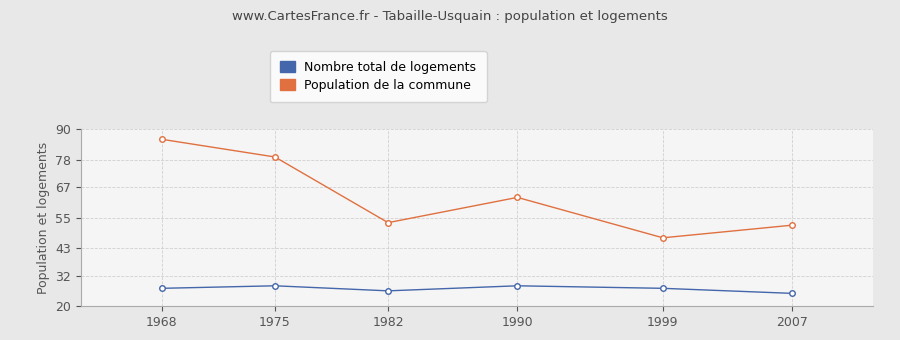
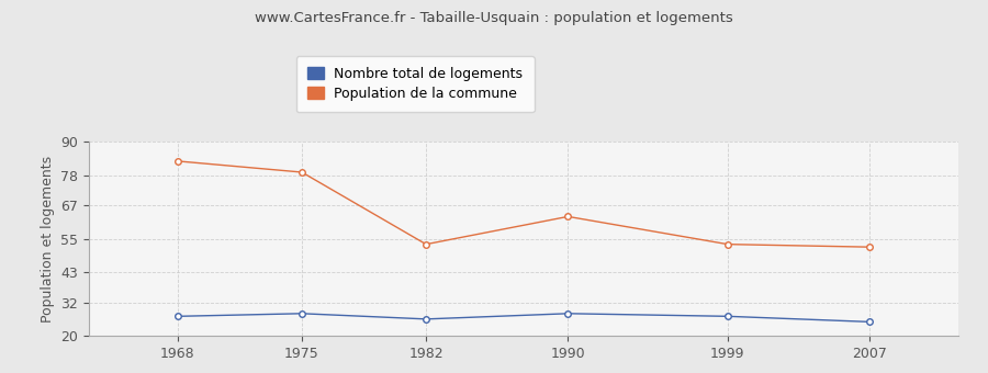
Population de la commune/1968: 86 -> 83
Population de la commune/1999: 47 -> 53
